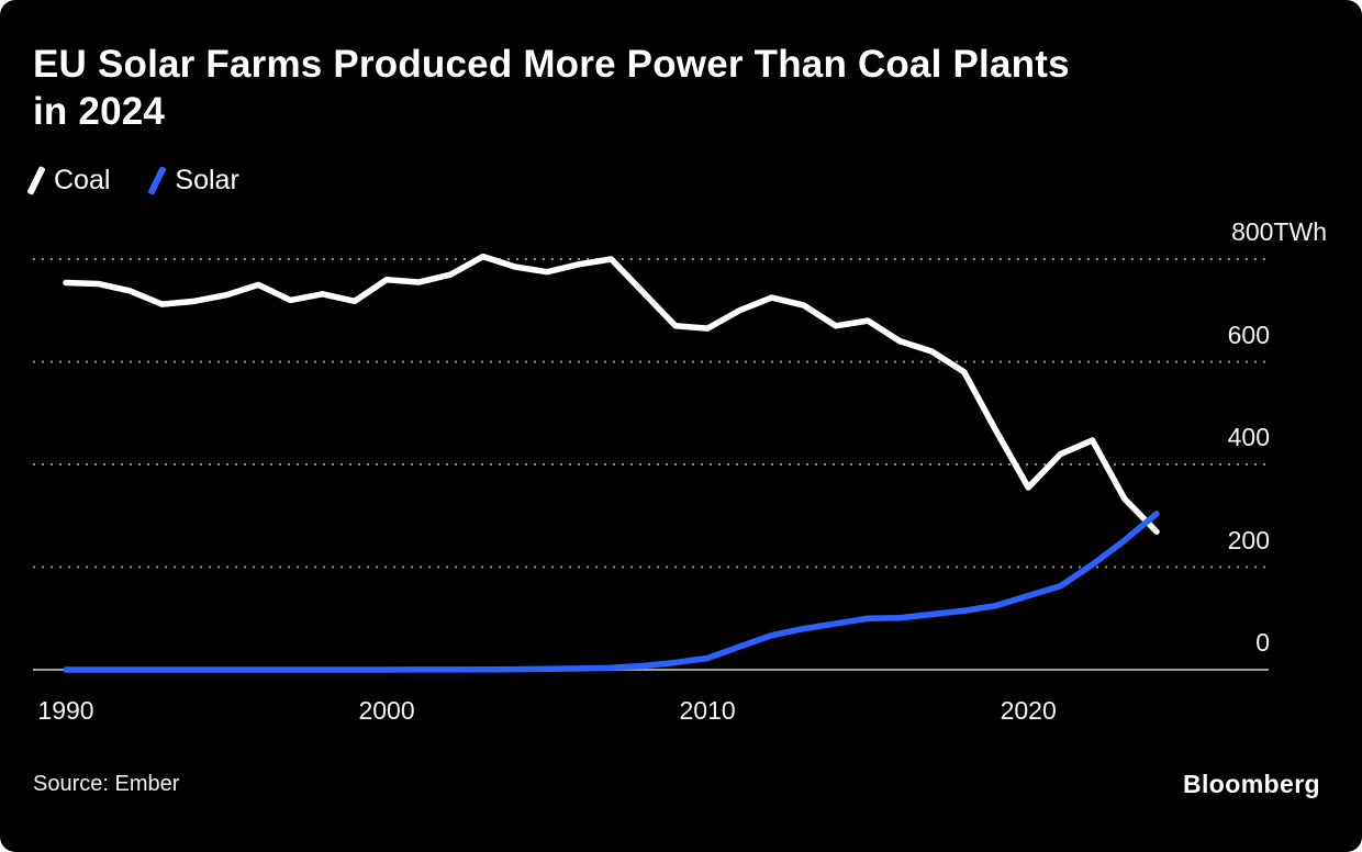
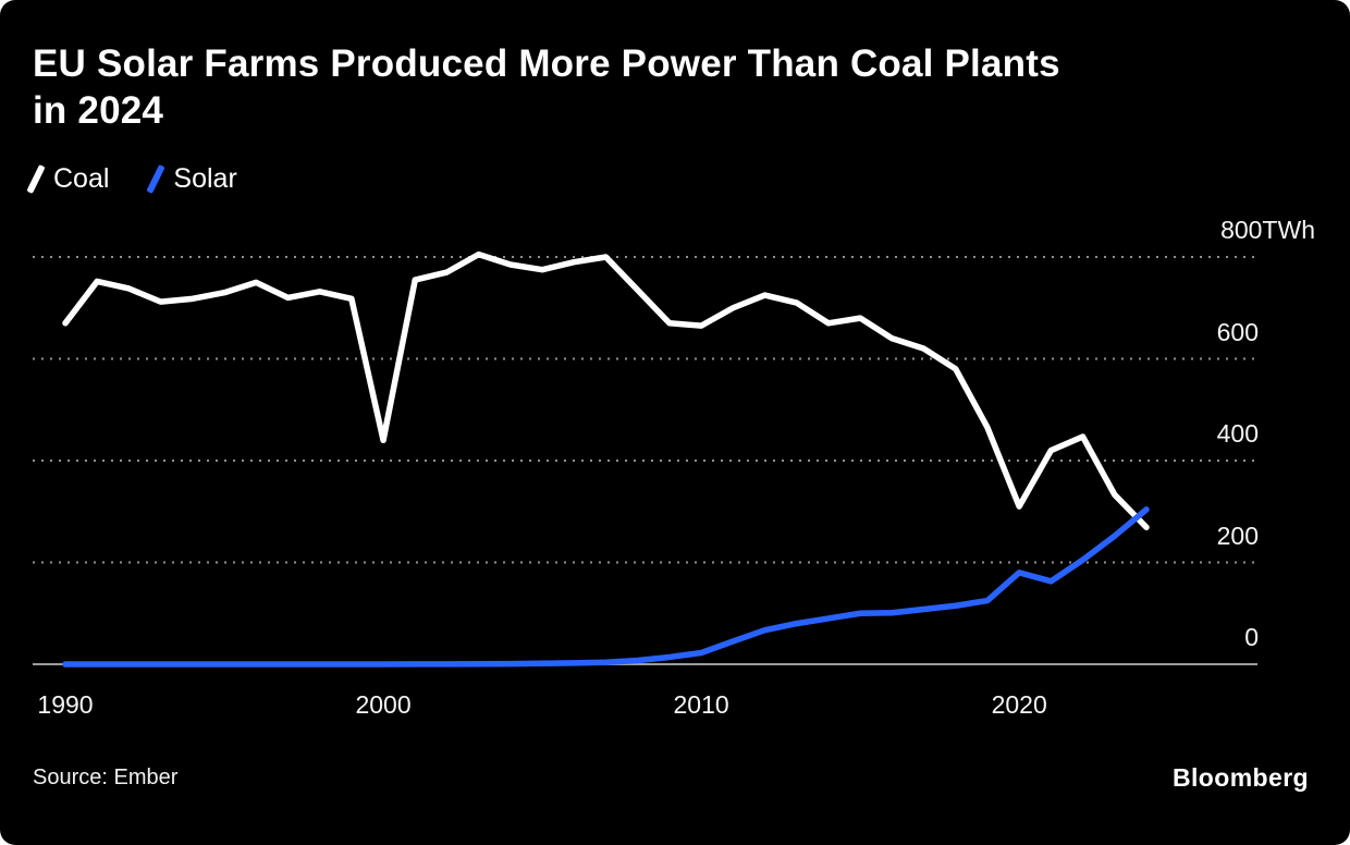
Coal/1990: 750 -> 670
Coal/2000: 760 -> 440
Coal/2020: 360 -> 310
Solar/2020: 140 -> 180
